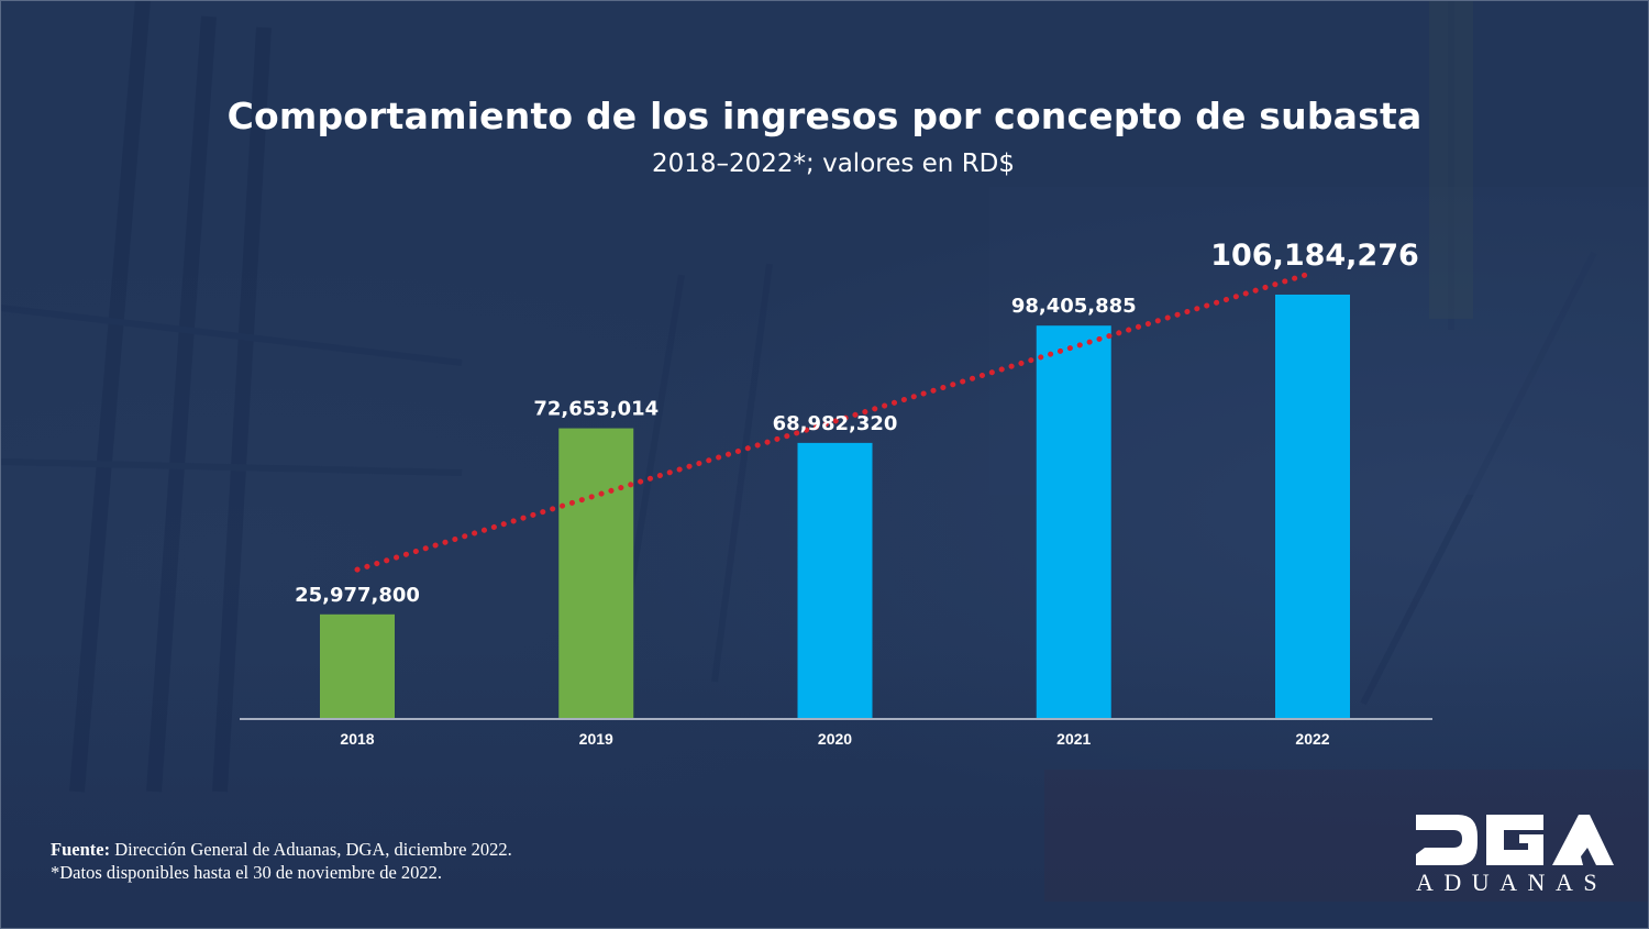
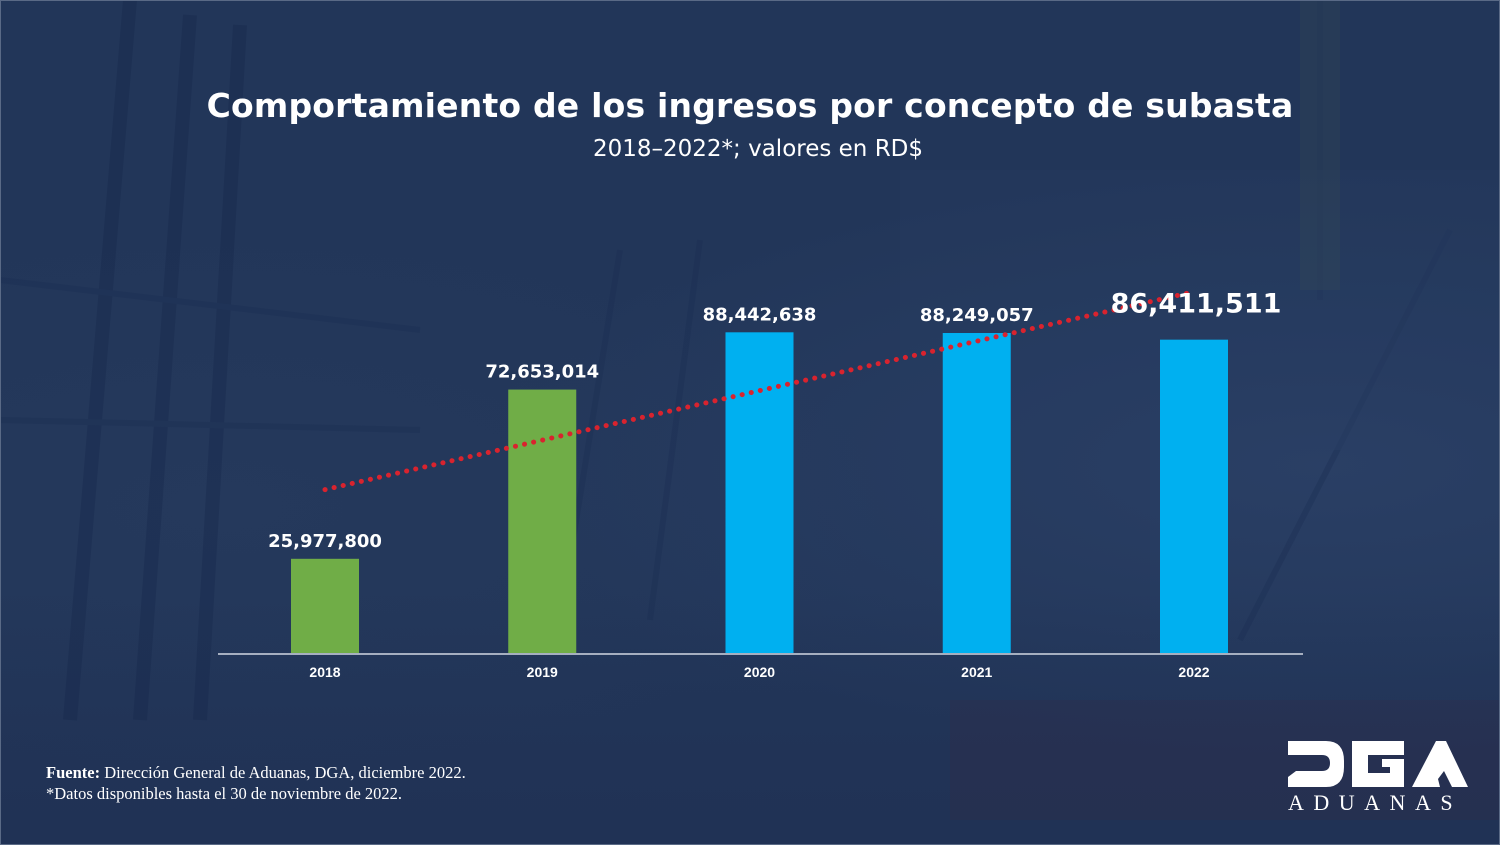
2020: 68,982,320 -> 88,442,638
2021: 98,405,885 -> 88,249,057
2022: 106,184,276 -> 86,411,511
